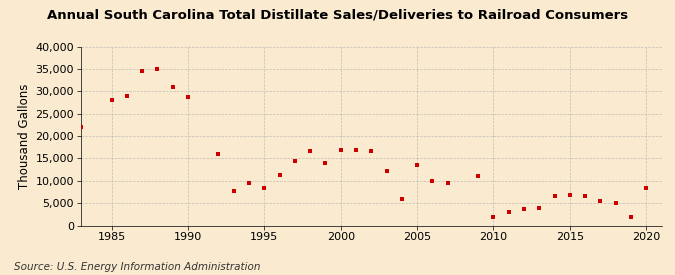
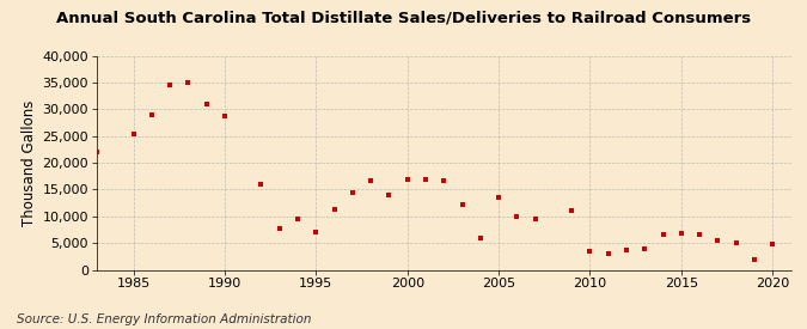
1985: 28,000 -> 25,500
1995: 8,500 -> 7,000
2010: 2,000 -> 3,500
2020: 8,500 -> 4,800
